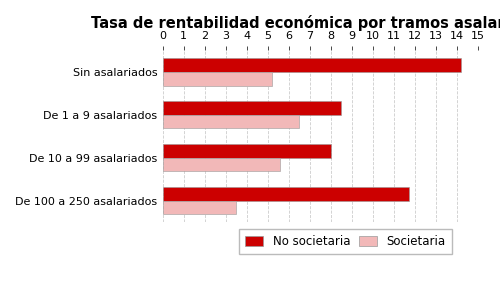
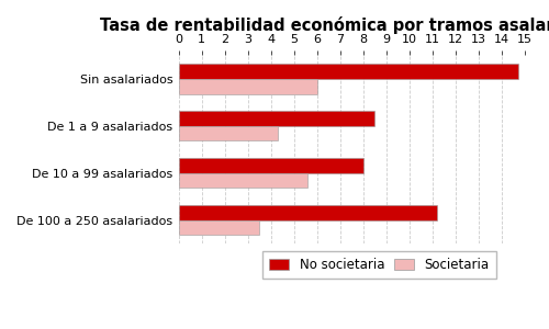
No societaria/Sin asalariados: 14.2 -> 14.7
Societaria/Sin asalariados: 5.2 -> 6.0
Societaria/De 1 a 9 asalariados: 6.5 -> 4.3
No societaria/De 100 a 250 asalariados: 11.7 -> 11.2
